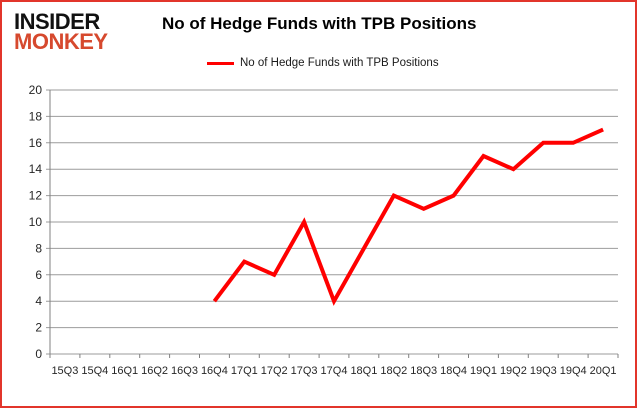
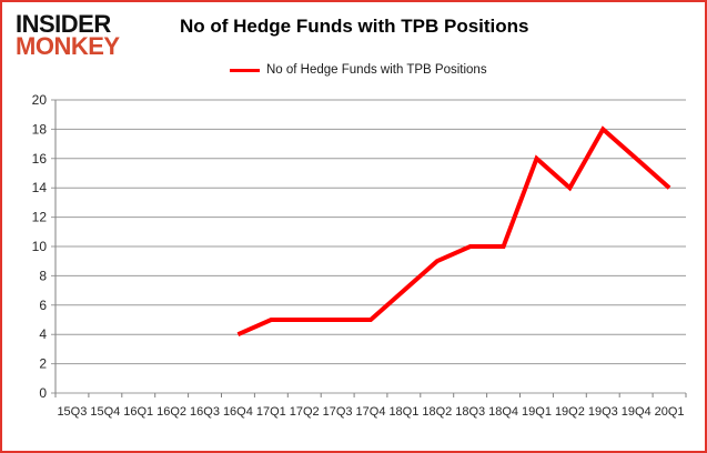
17Q1: 7 -> 5
17Q2: 6 -> 5
17Q3: 10 -> 5
17Q4: 4 -> 5
18Q1: 8 -> 7
18Q2: 12 -> 9
18Q3: 11 -> 10
18Q4: 12 -> 10
19Q1: 15 -> 16
19Q3: 16 -> 18
20Q1: 17 -> 14
